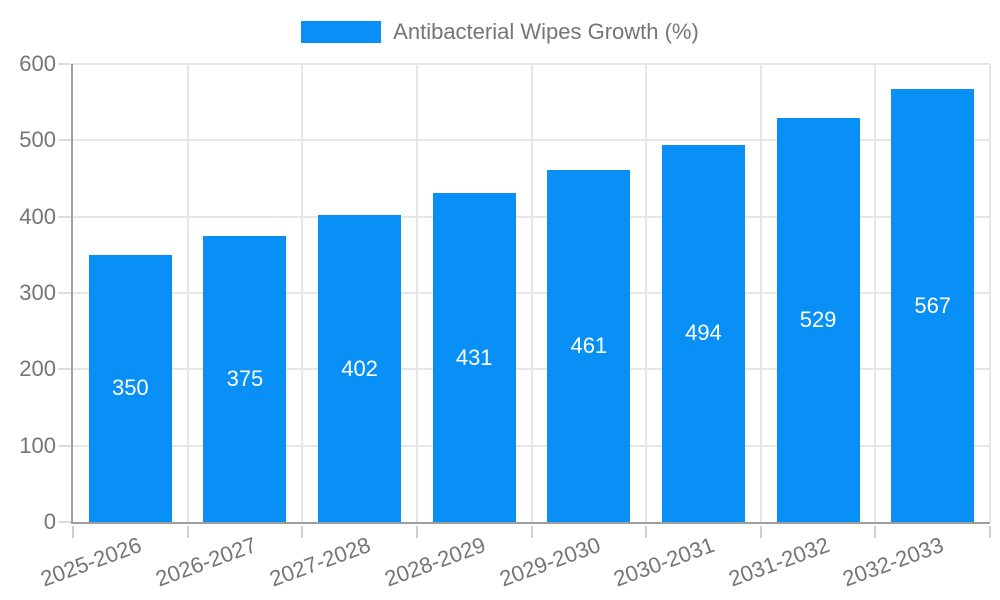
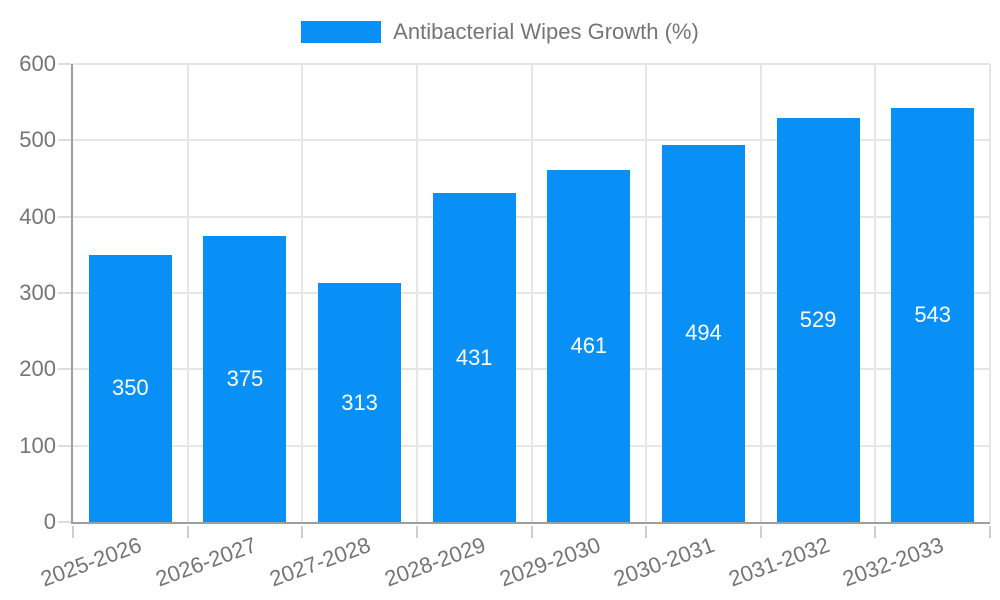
2027-2028: 402 -> 313
2032-2033: 567 -> 543
